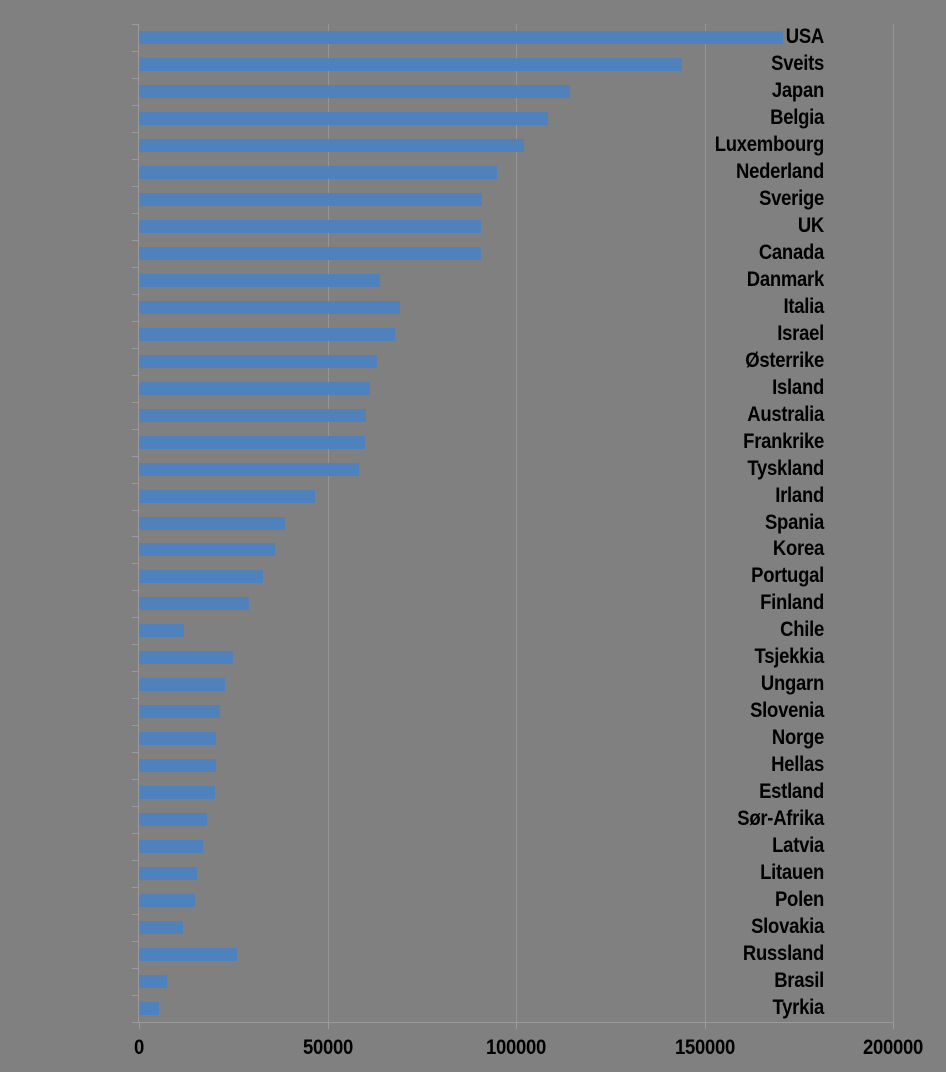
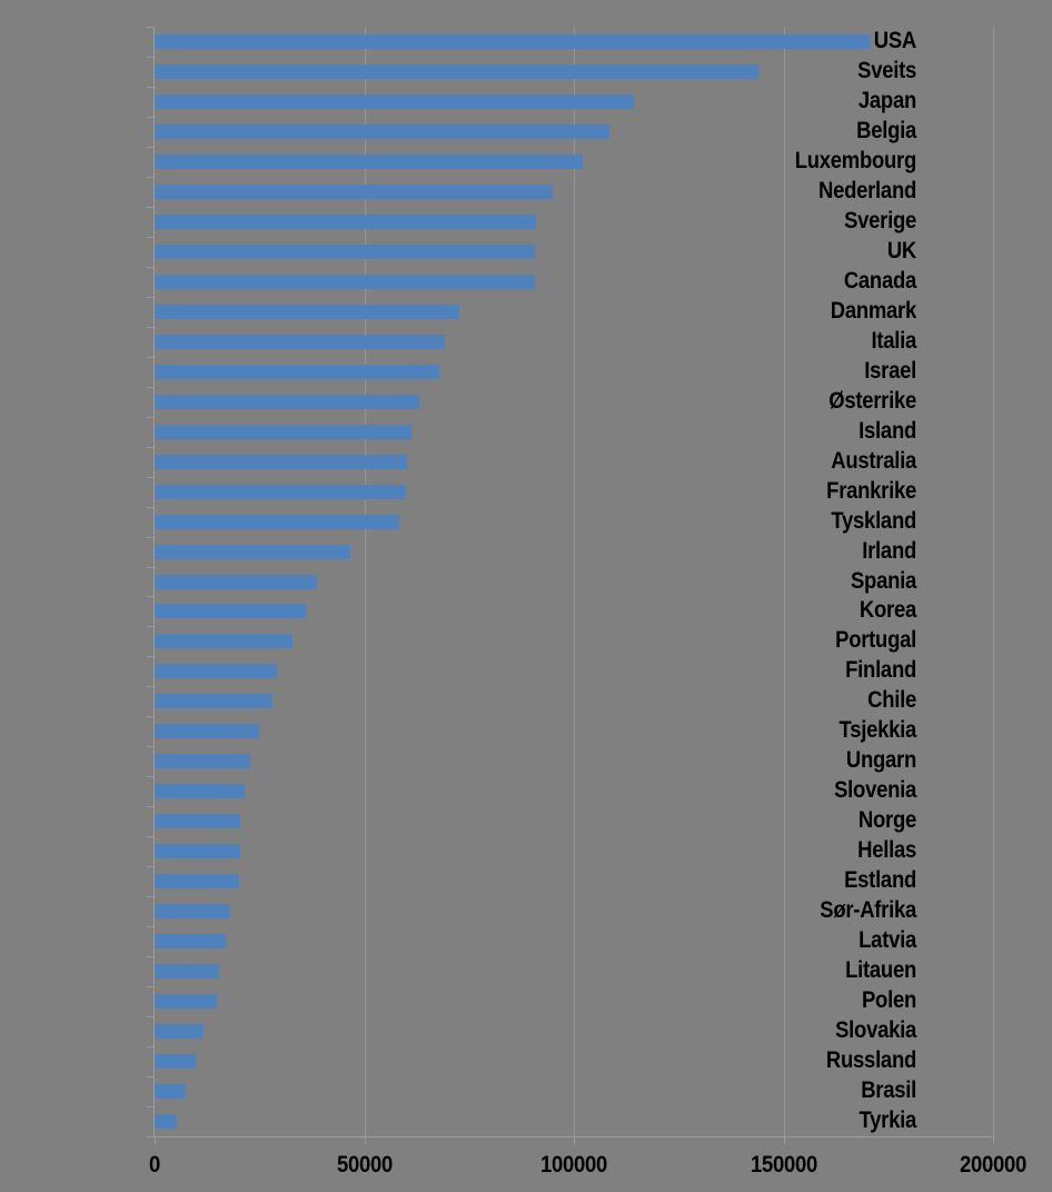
Danmark: 64000 -> 73000
Chile: 12000 -> 28000
Russland: 26000 -> 10000
